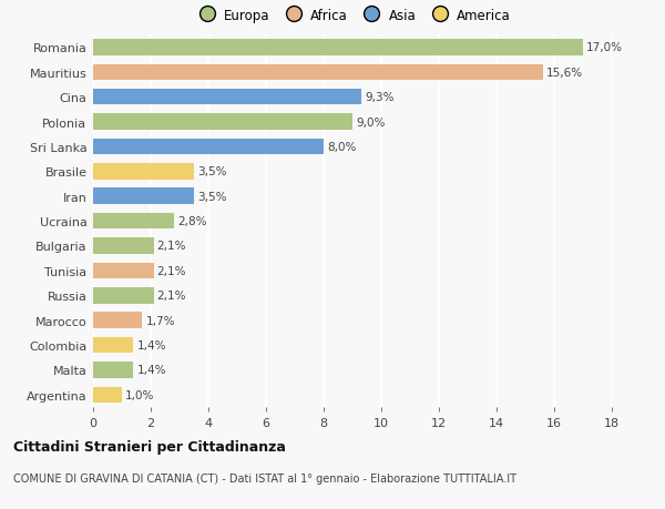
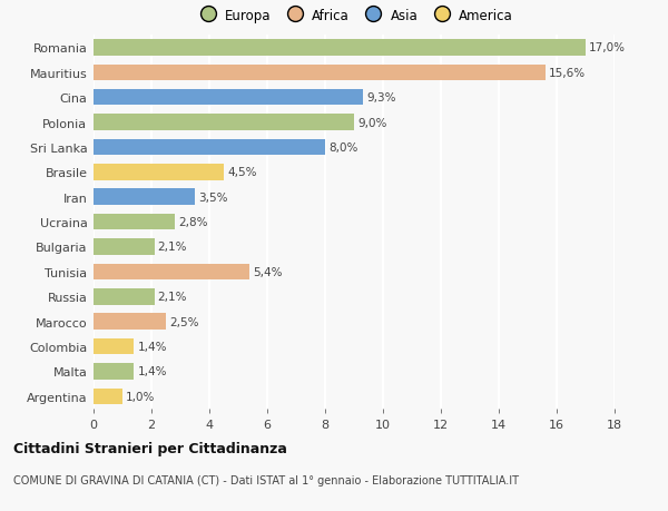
Brasile: 3,5% -> 4,5%
Tunisia: 2,1% -> 5,4%
Marocco: 1,7% -> 2,5%
